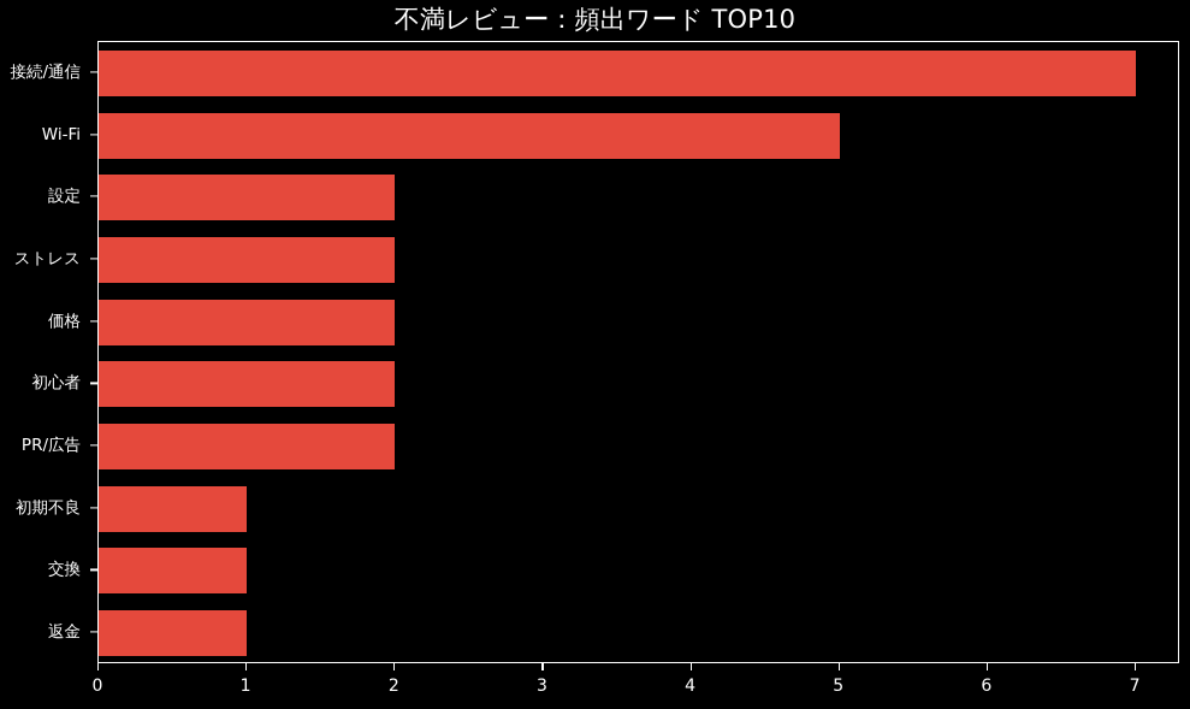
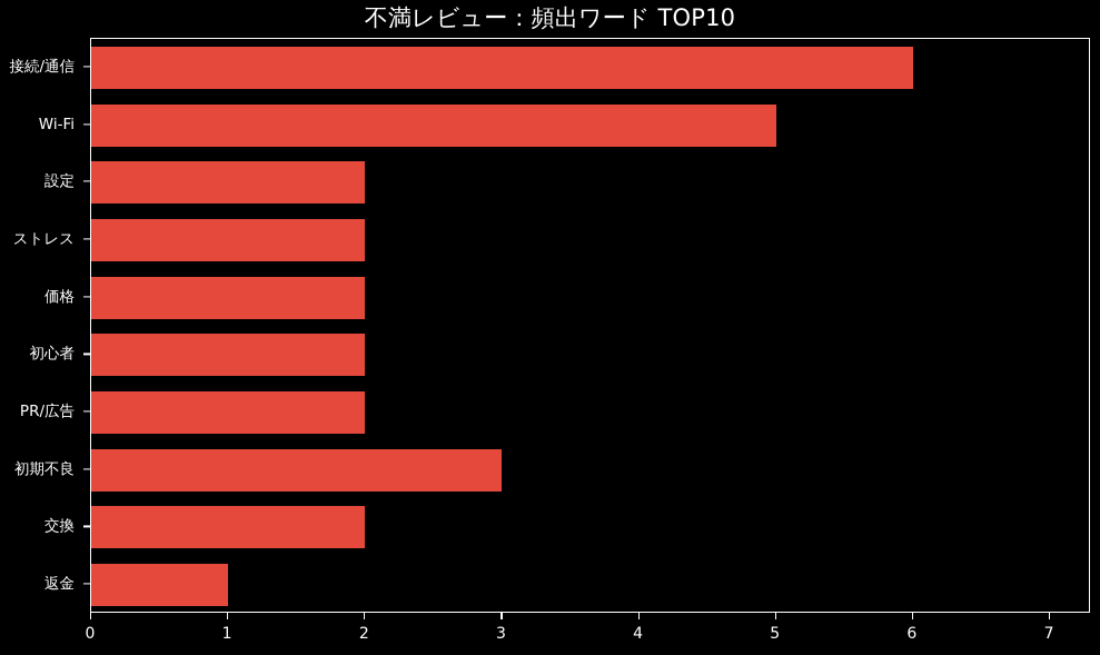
接続/通信: 7 -> 6
初期不良: 1 -> 3
交換: 1 -> 2
